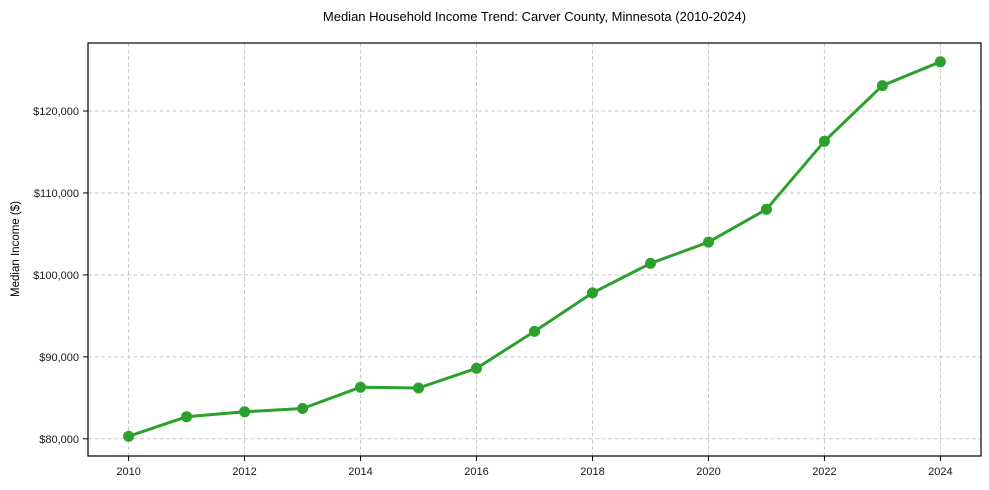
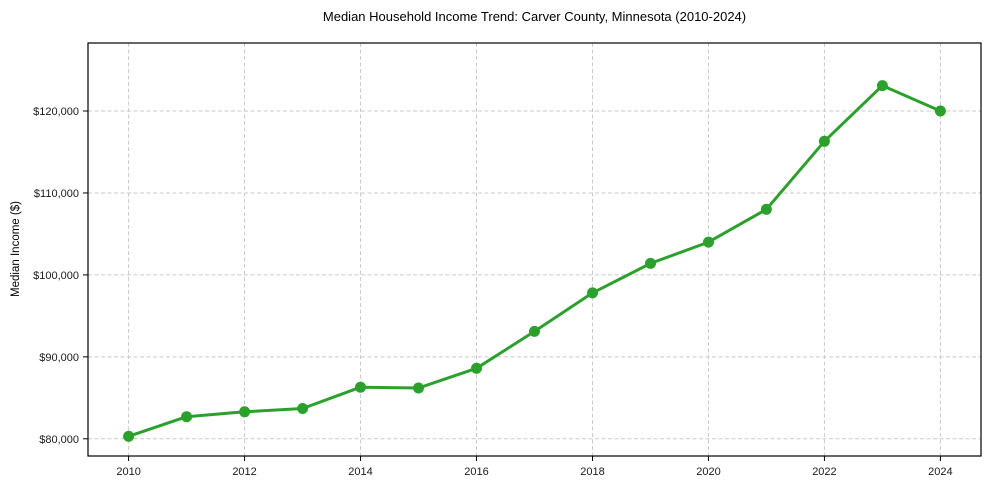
2024: $126000 -> $120000
